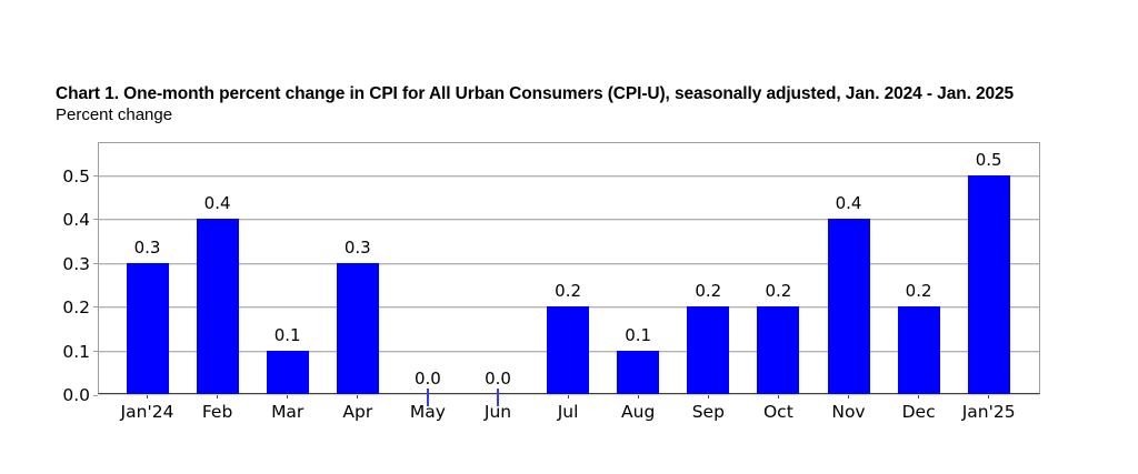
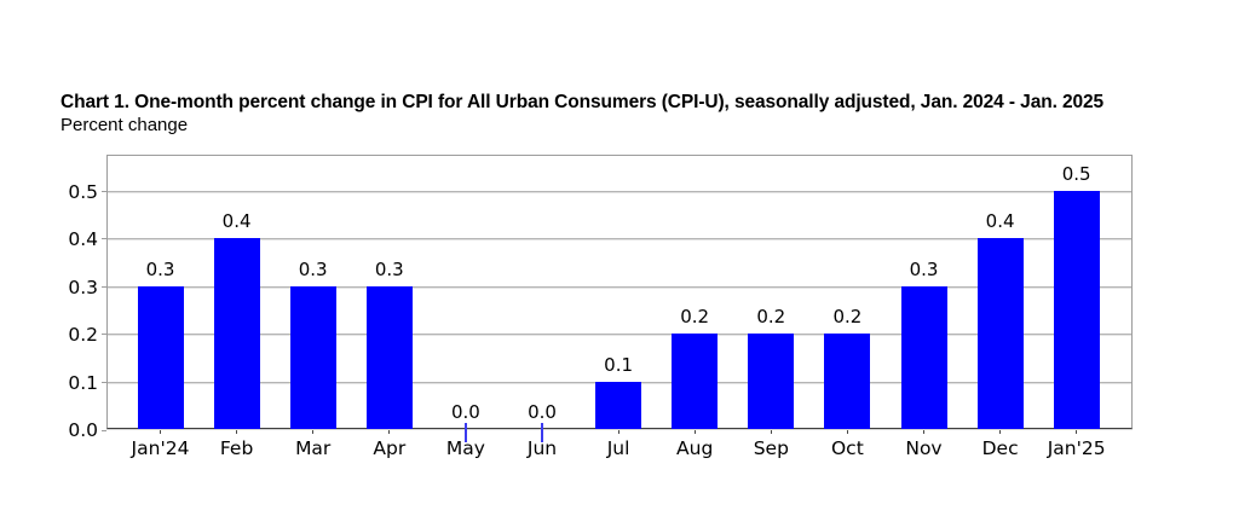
Mar: 0.1 -> 0.3
Jul: 0.2 -> 0.1
Aug: 0.1 -> 0.2
Nov: 0.4 -> 0.3
Dec: 0.2 -> 0.4
